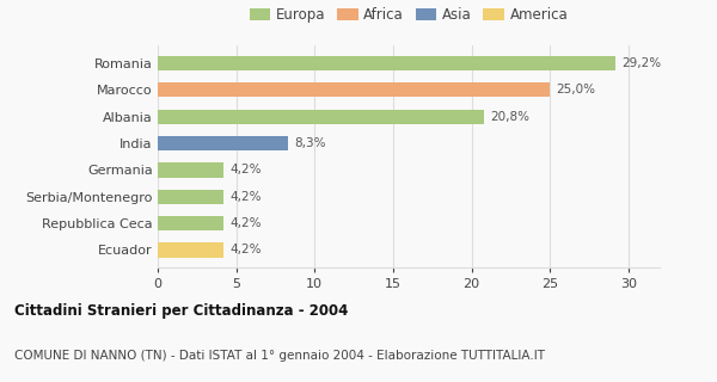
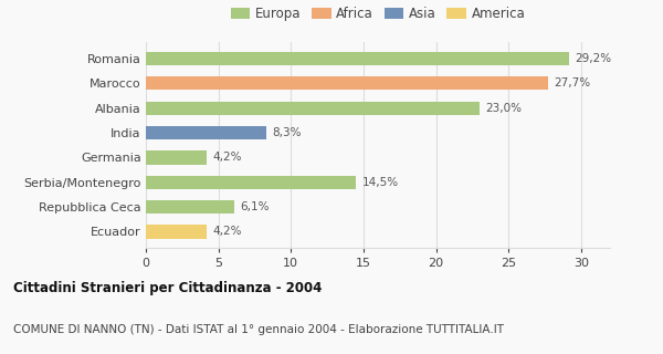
Marocco: 25,0% -> 27,7%
Albania: 20,8% -> 23,0%
Serbia/Montenegro: 4,2% -> 14,5%
Repubblica Ceca: 4,2% -> 6,1%
